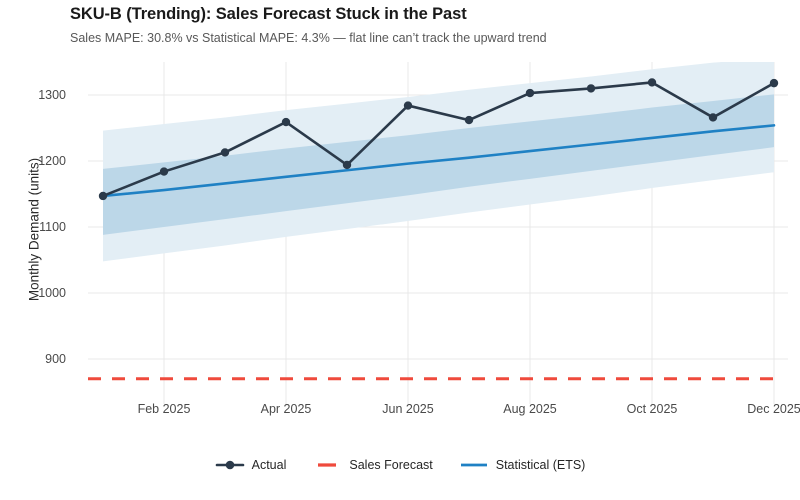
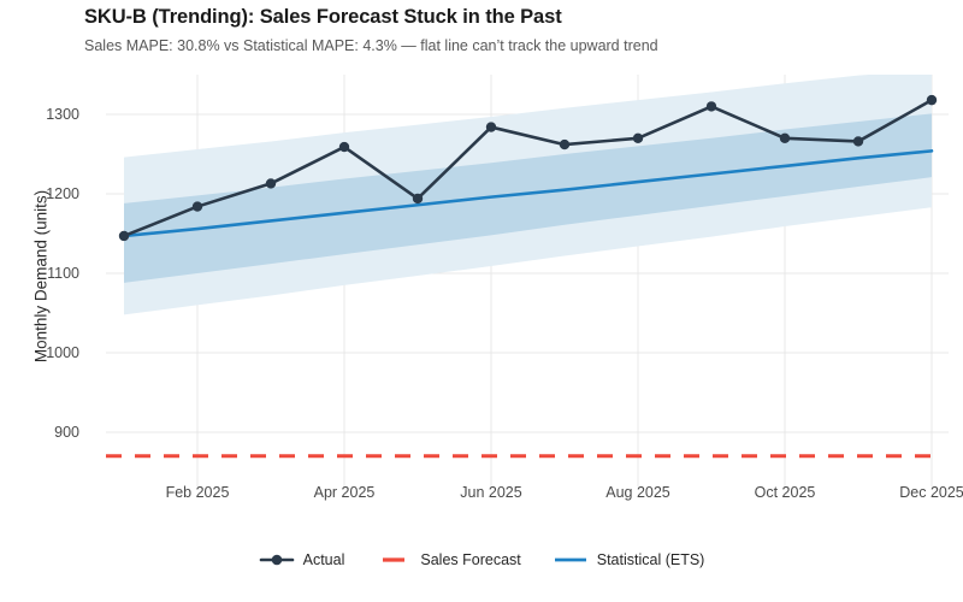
Actual/Aug 2025: 1300 -> 1270
Actual/Oct 2025: 1320 -> 1270
